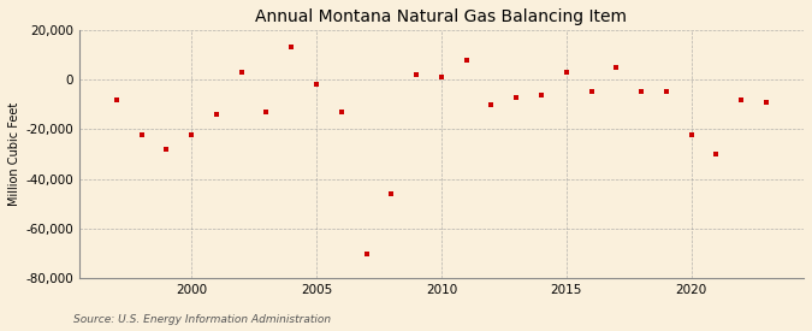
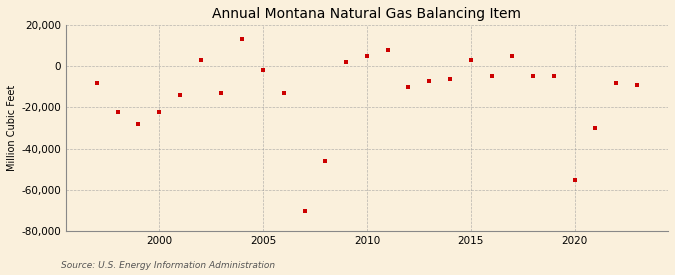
2010: 1,000 -> 5,000
2020: -22,000 -> -55,000
